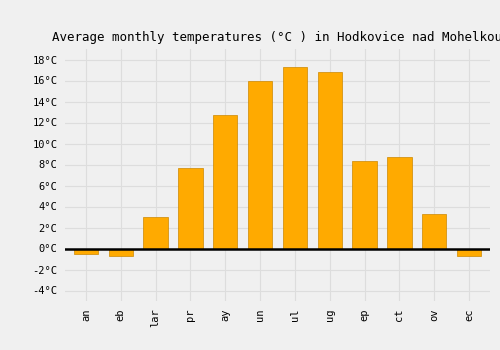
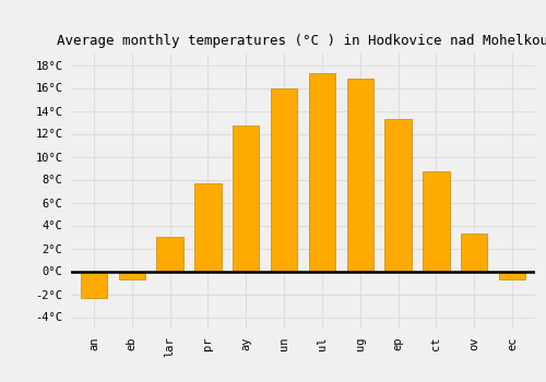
an: -0.5°C -> -2.3°C
ep: 8.3°C -> 13.3°C
